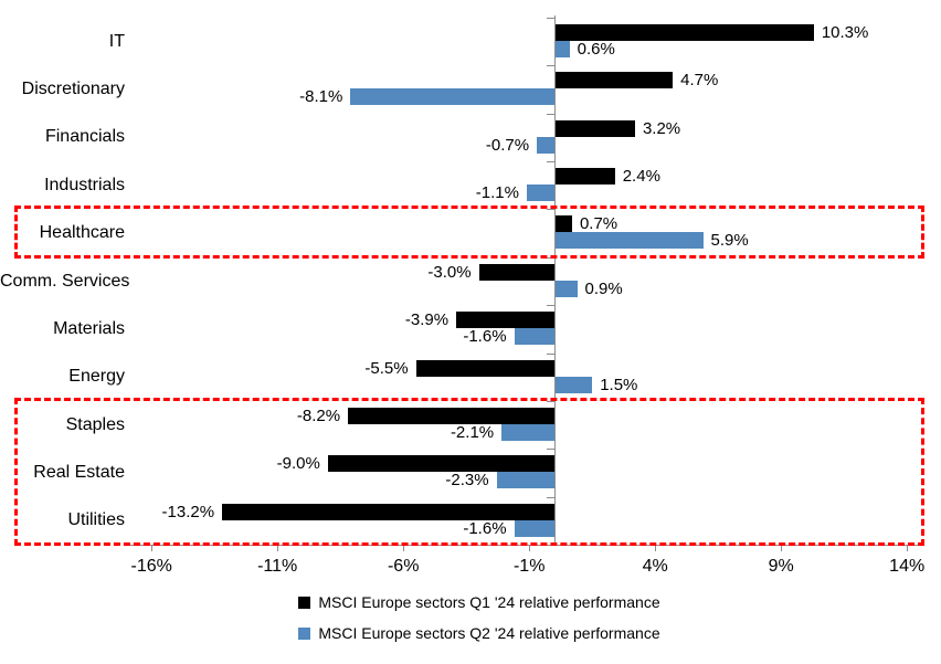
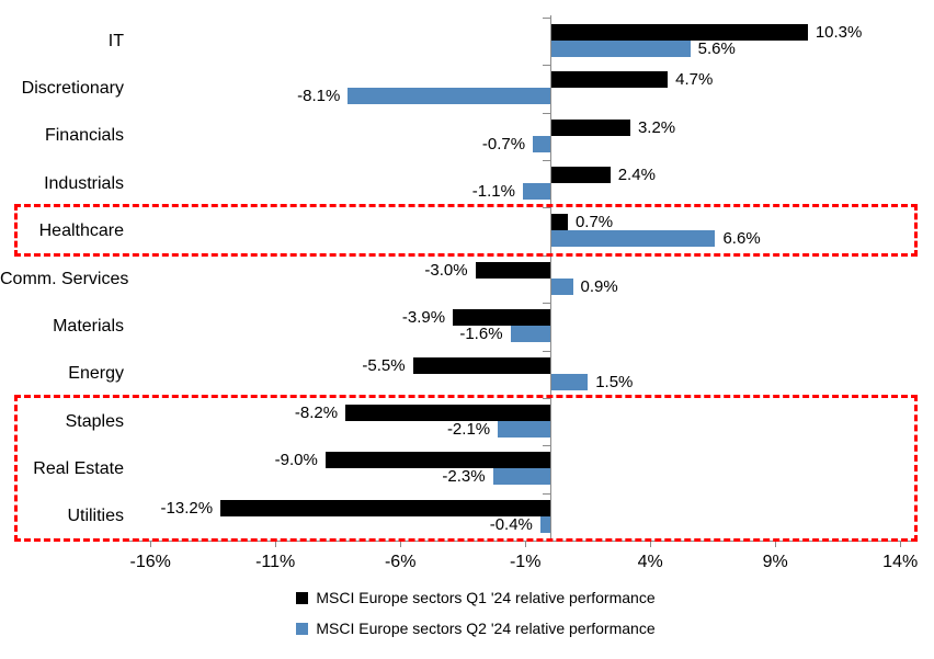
MSCI Europe sectors Q2 '24 relative performance/IT: 0.6% -> 5.6%
MSCI Europe sectors Q2 '24 relative performance/Healthcare: 5.9% -> 6.6%
MSCI Europe sectors Q2 '24 relative performance/Utilities: -1.6% -> -0.4%
